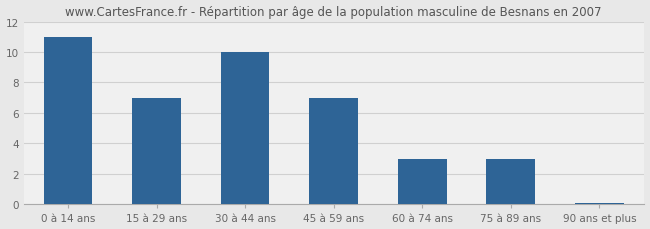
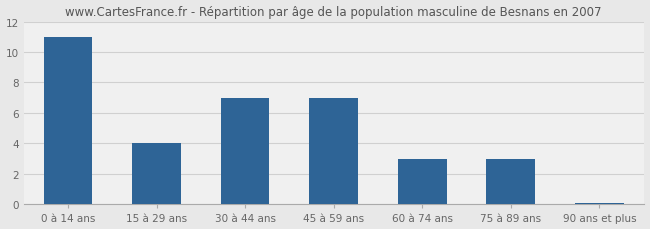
15 à 29 ans: 7.0 -> 4.0
30 à 44 ans: 10.0 -> 7.0
